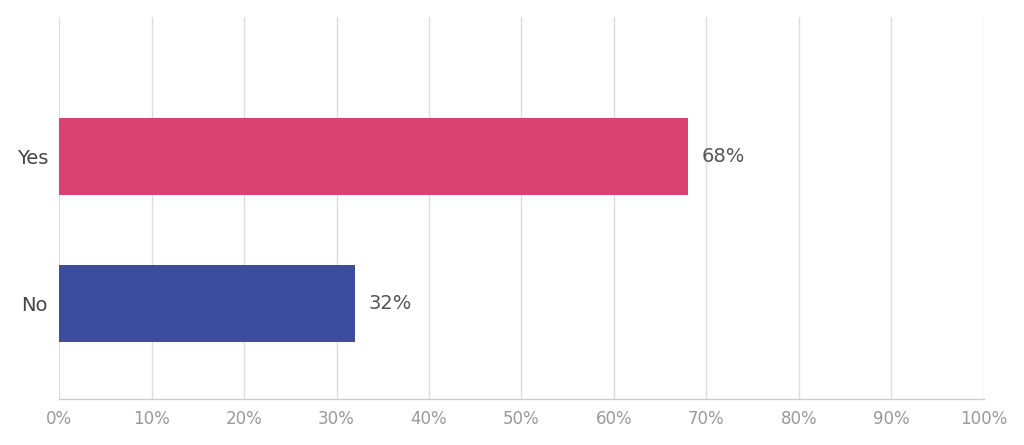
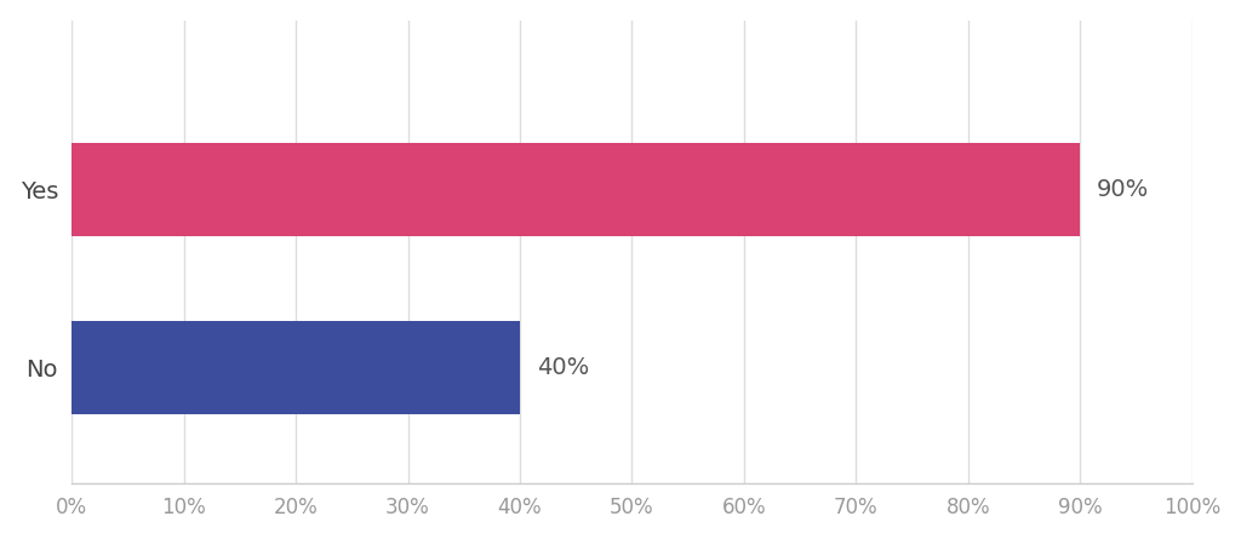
Yes: 68% -> 90%
No: 32% -> 40%
